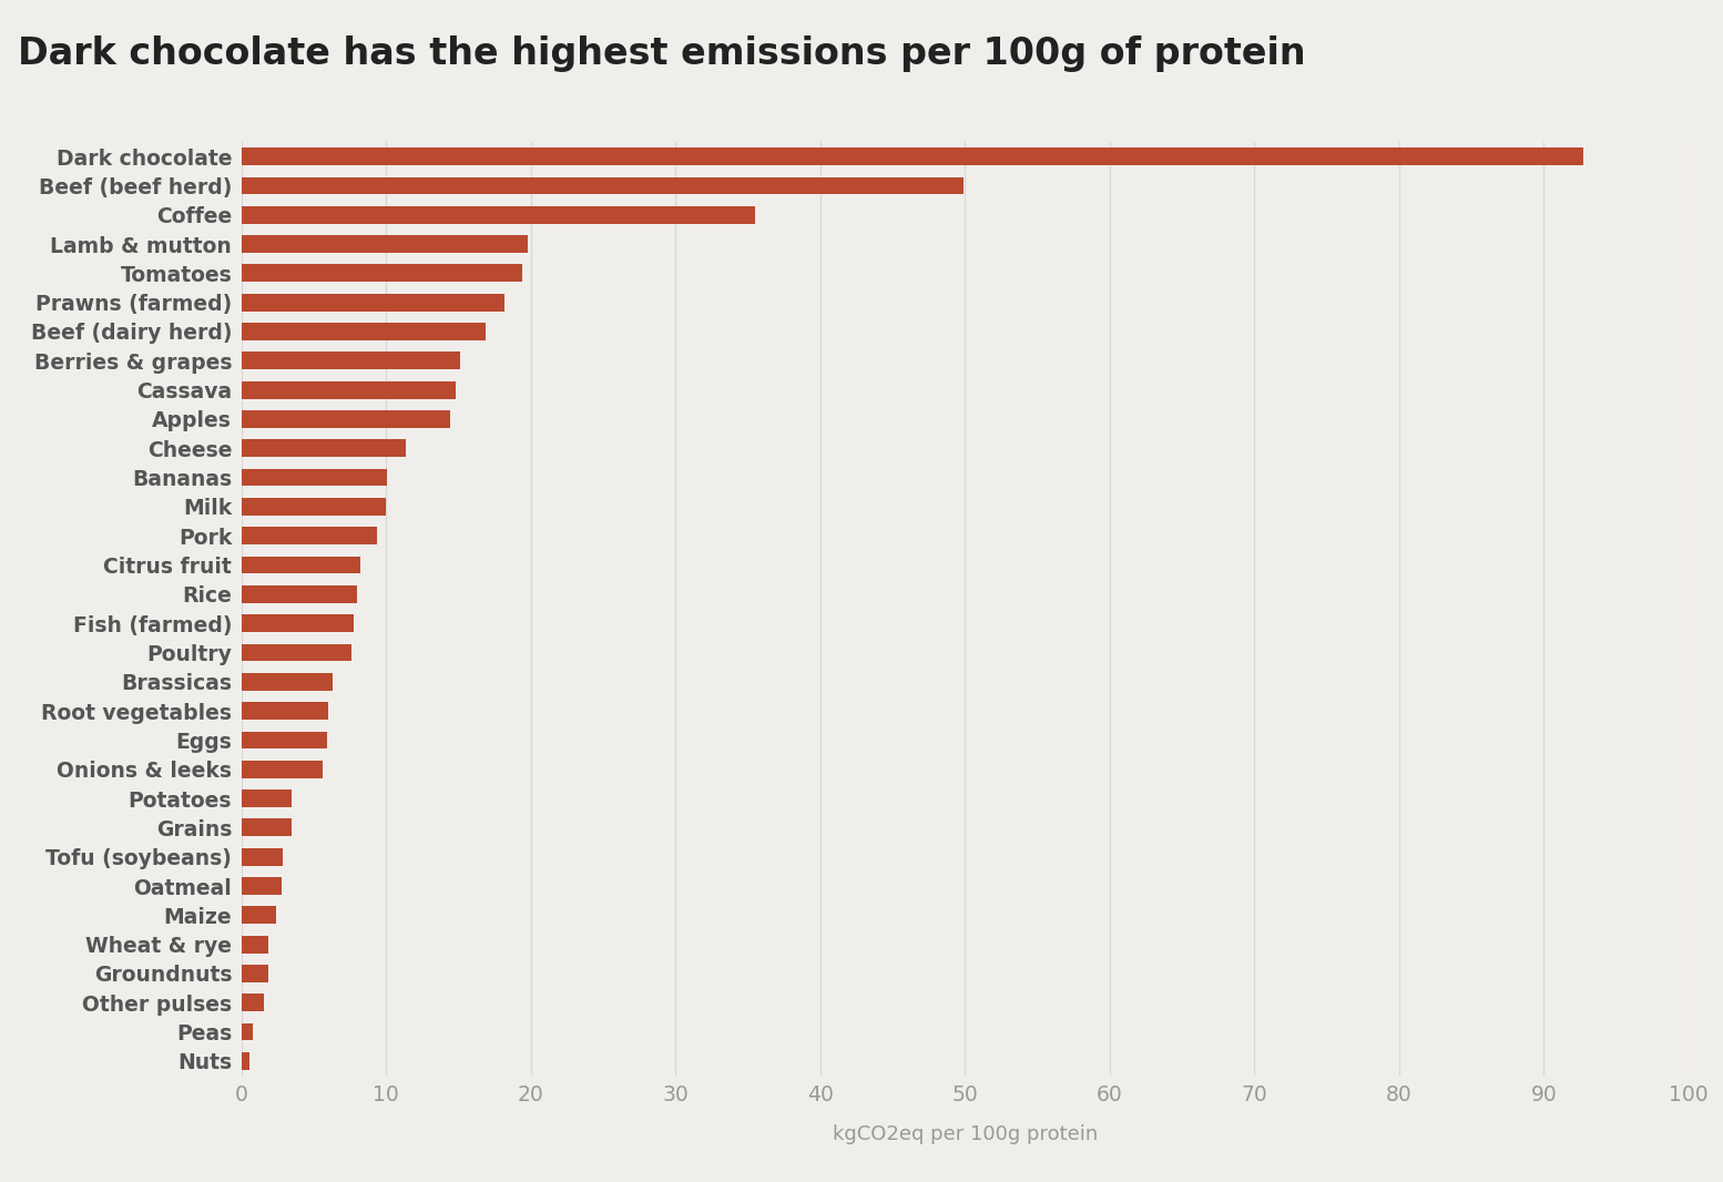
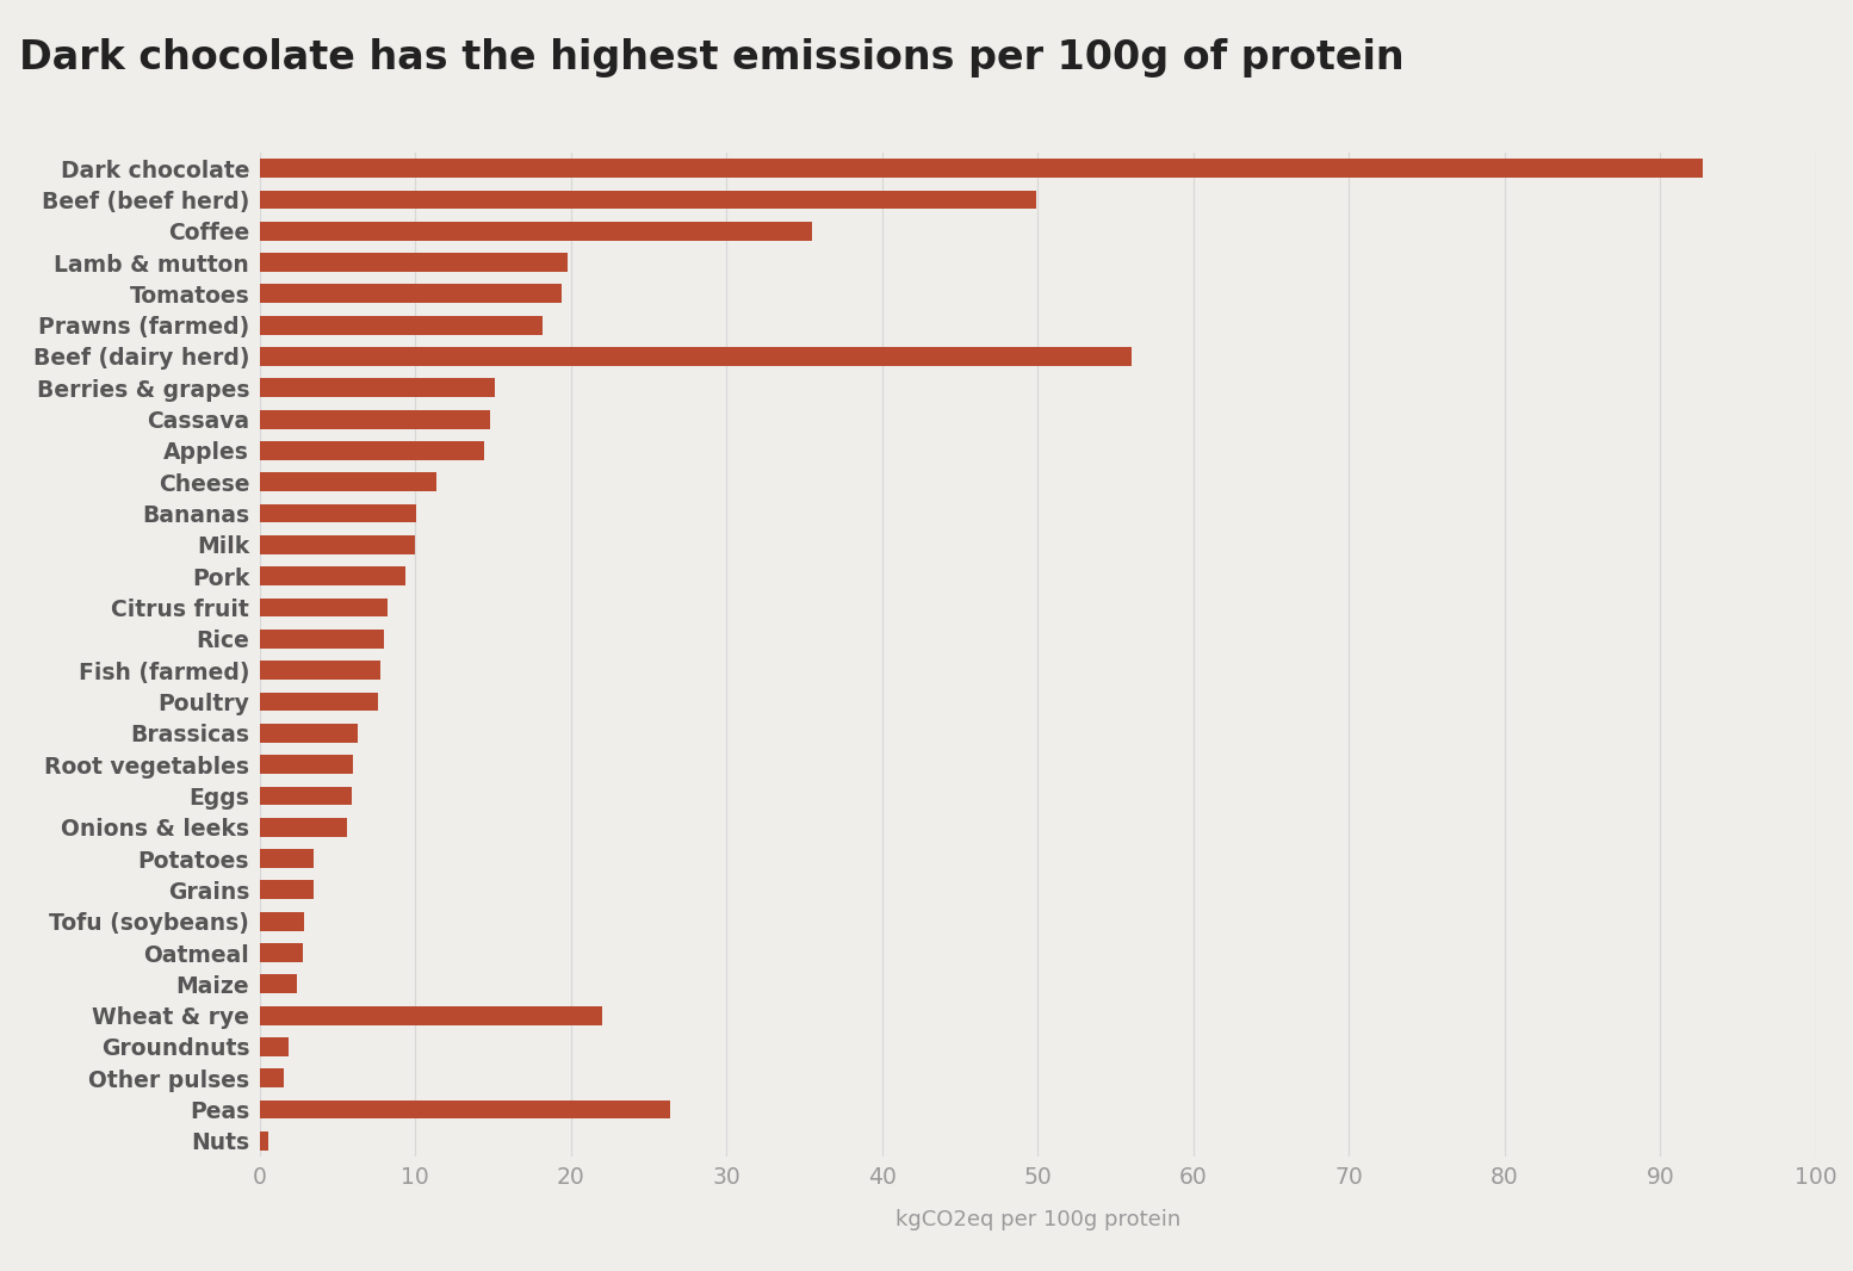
Beef (dairy herd): 16.9 -> 56.0
Wheat & rye: 1.9 -> 22.0
Peas: 0.8 -> 26.4
